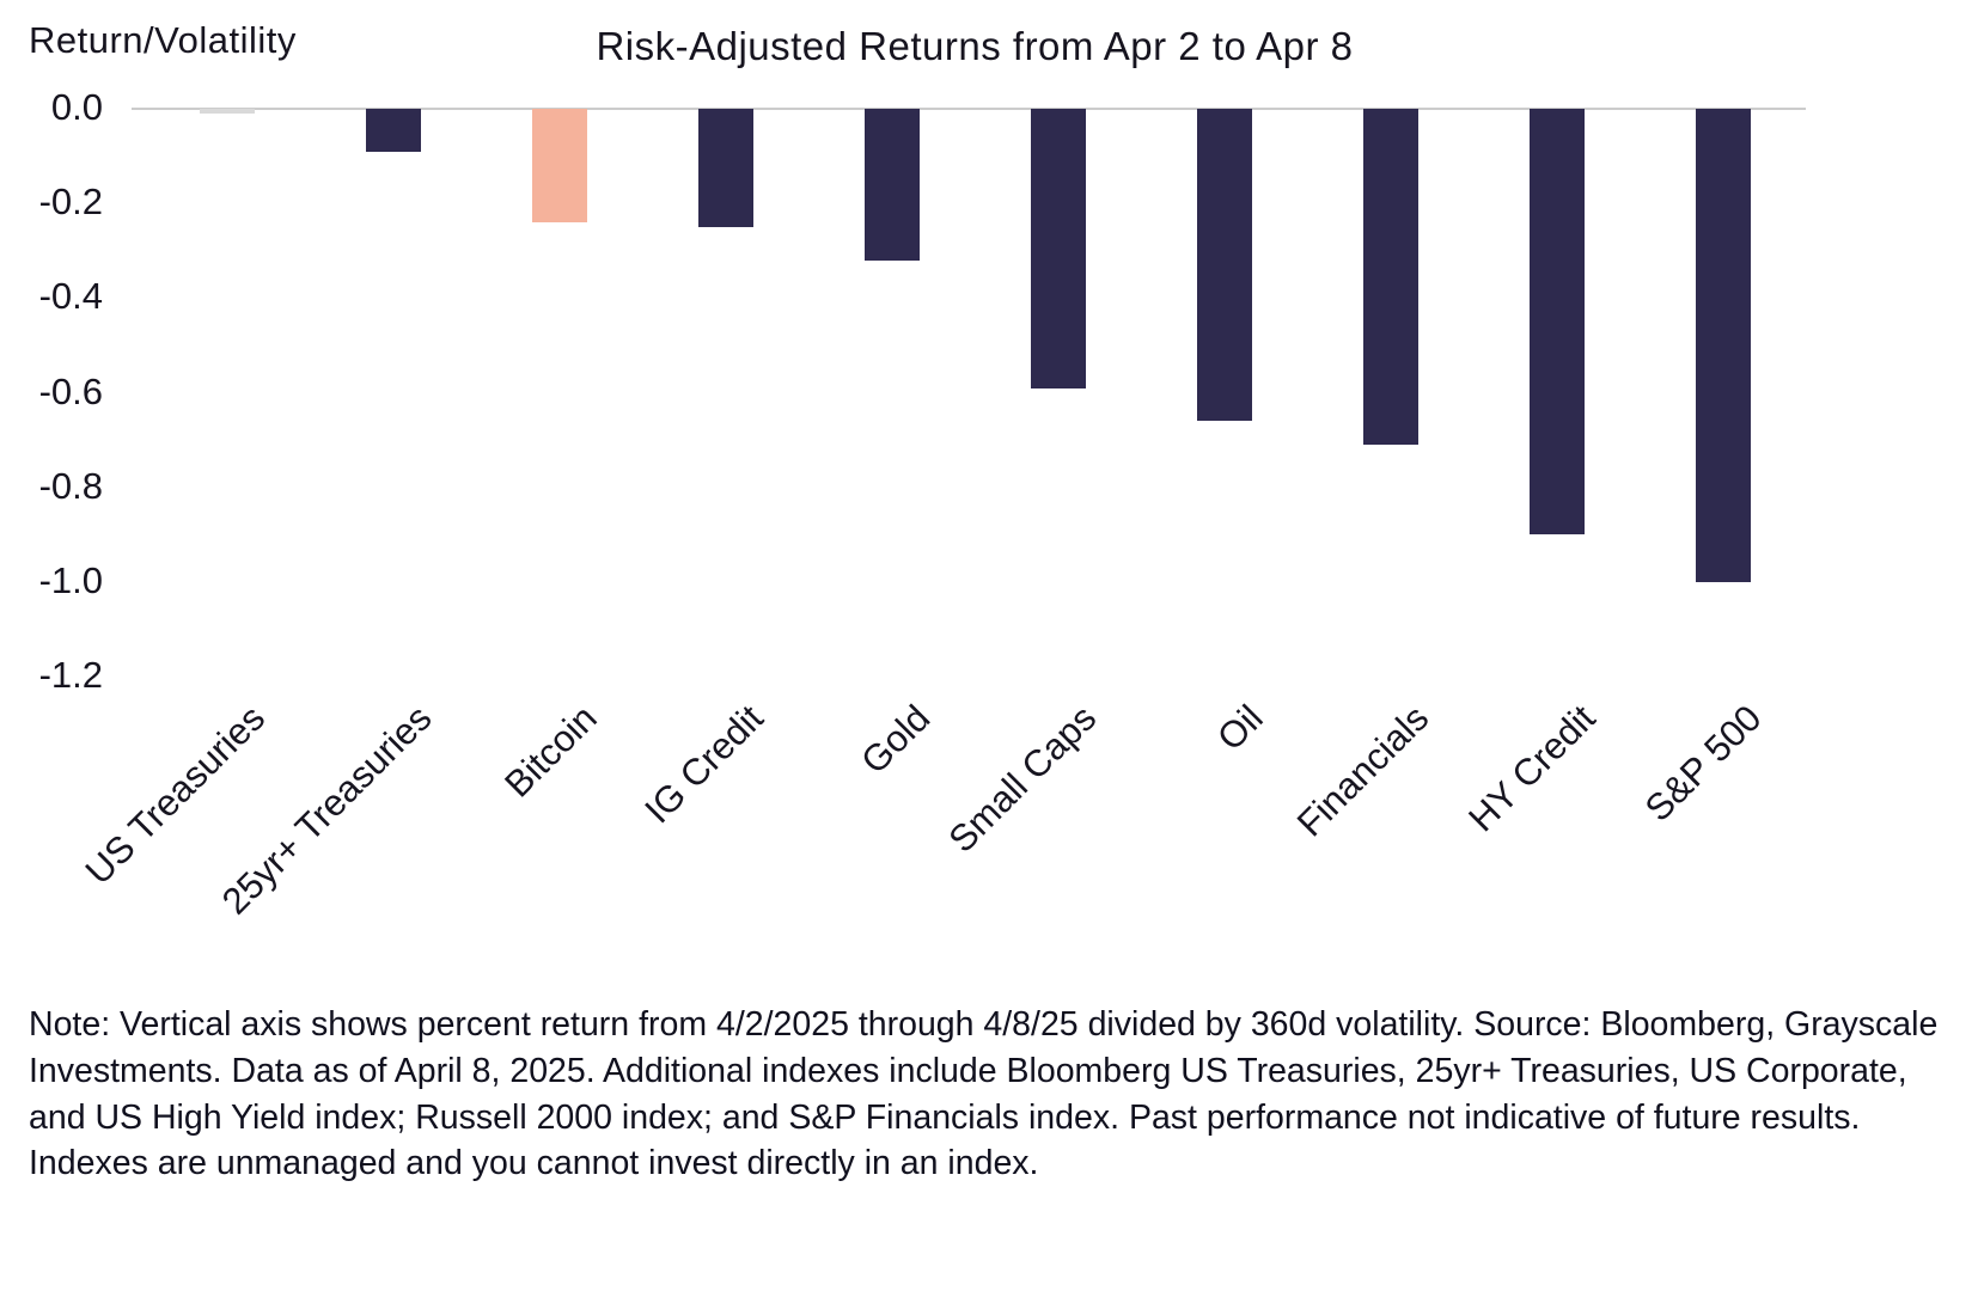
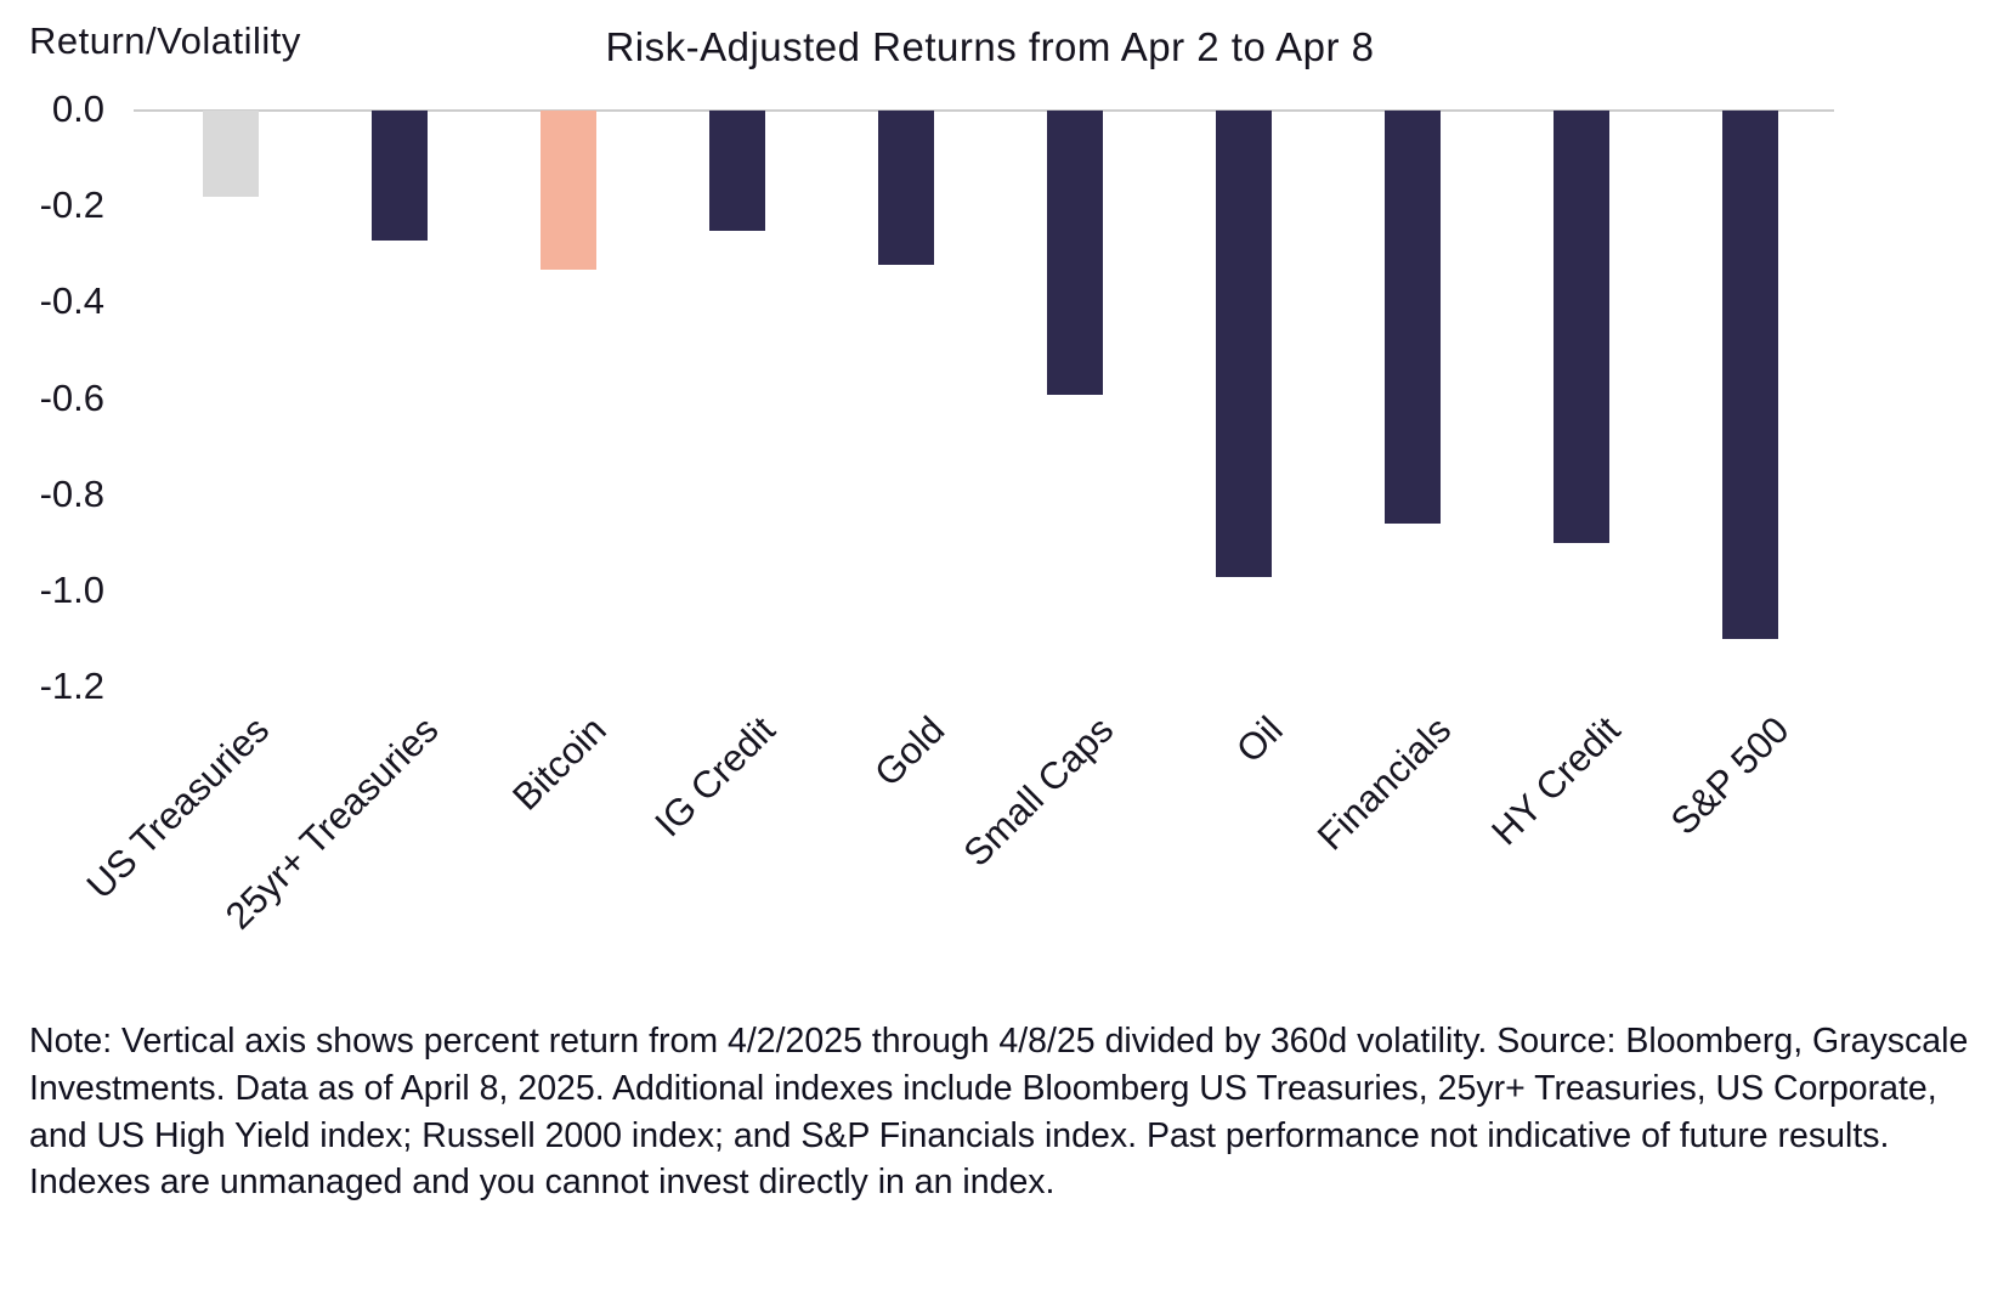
US Treasuries: -0.01 -> -0.18
25yr+ Treasuries: -0.09 -> -0.27
Bitcoin: -0.24 -> -0.33
Oil: -0.66 -> -0.97
Financials: -0.71 -> -0.86
S&P 500: -1.00 -> -1.10
